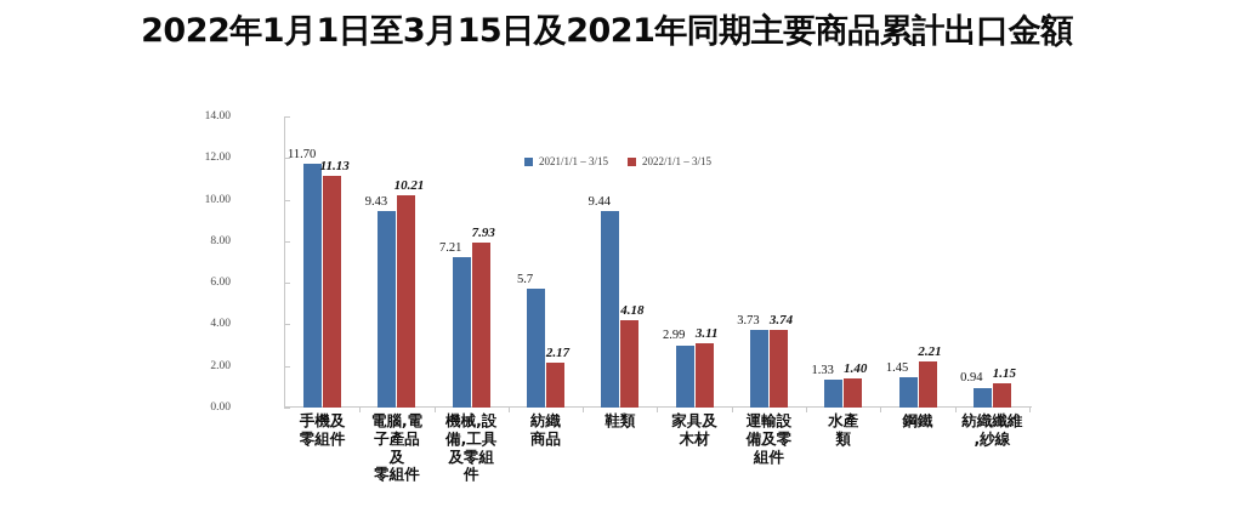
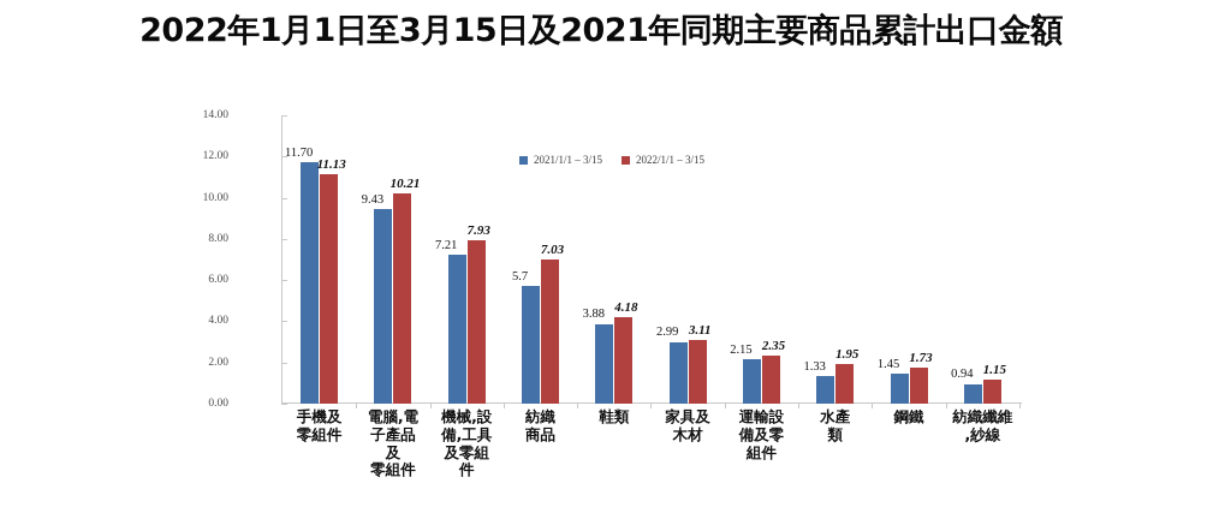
2022/1/1 – 3/15/紡織商品: 2.17 -> 7.03
2021/1/1 – 3/15/鞋類: 9.44 -> 3.88
2021/1/1 – 3/15/運輸設備及零組件: 3.73 -> 2.15
2022/1/1 – 3/15/運輸設備及零組件: 3.74 -> 2.35
2022/1/1 – 3/15/水產類: 1.40 -> 1.95
2022/1/1 – 3/15/鋼鐵: 2.21 -> 1.73
